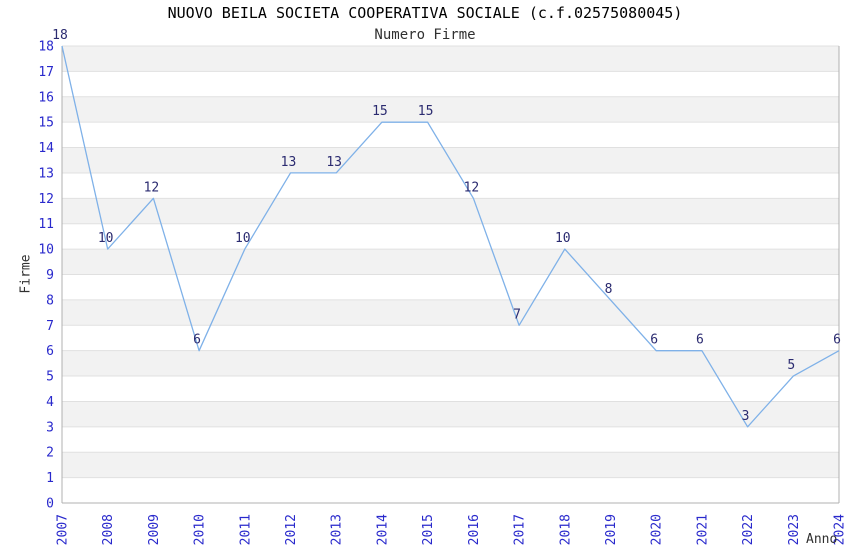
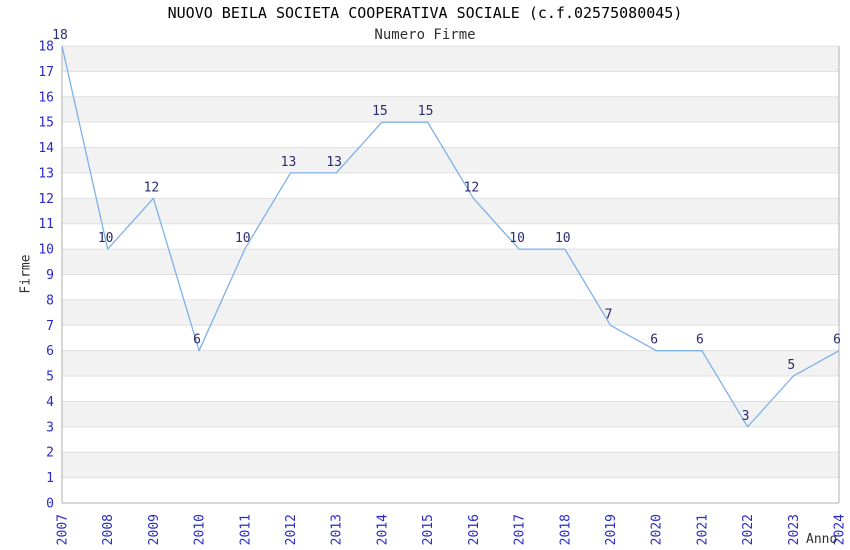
2017: 7 -> 10
2019: 8 -> 7
